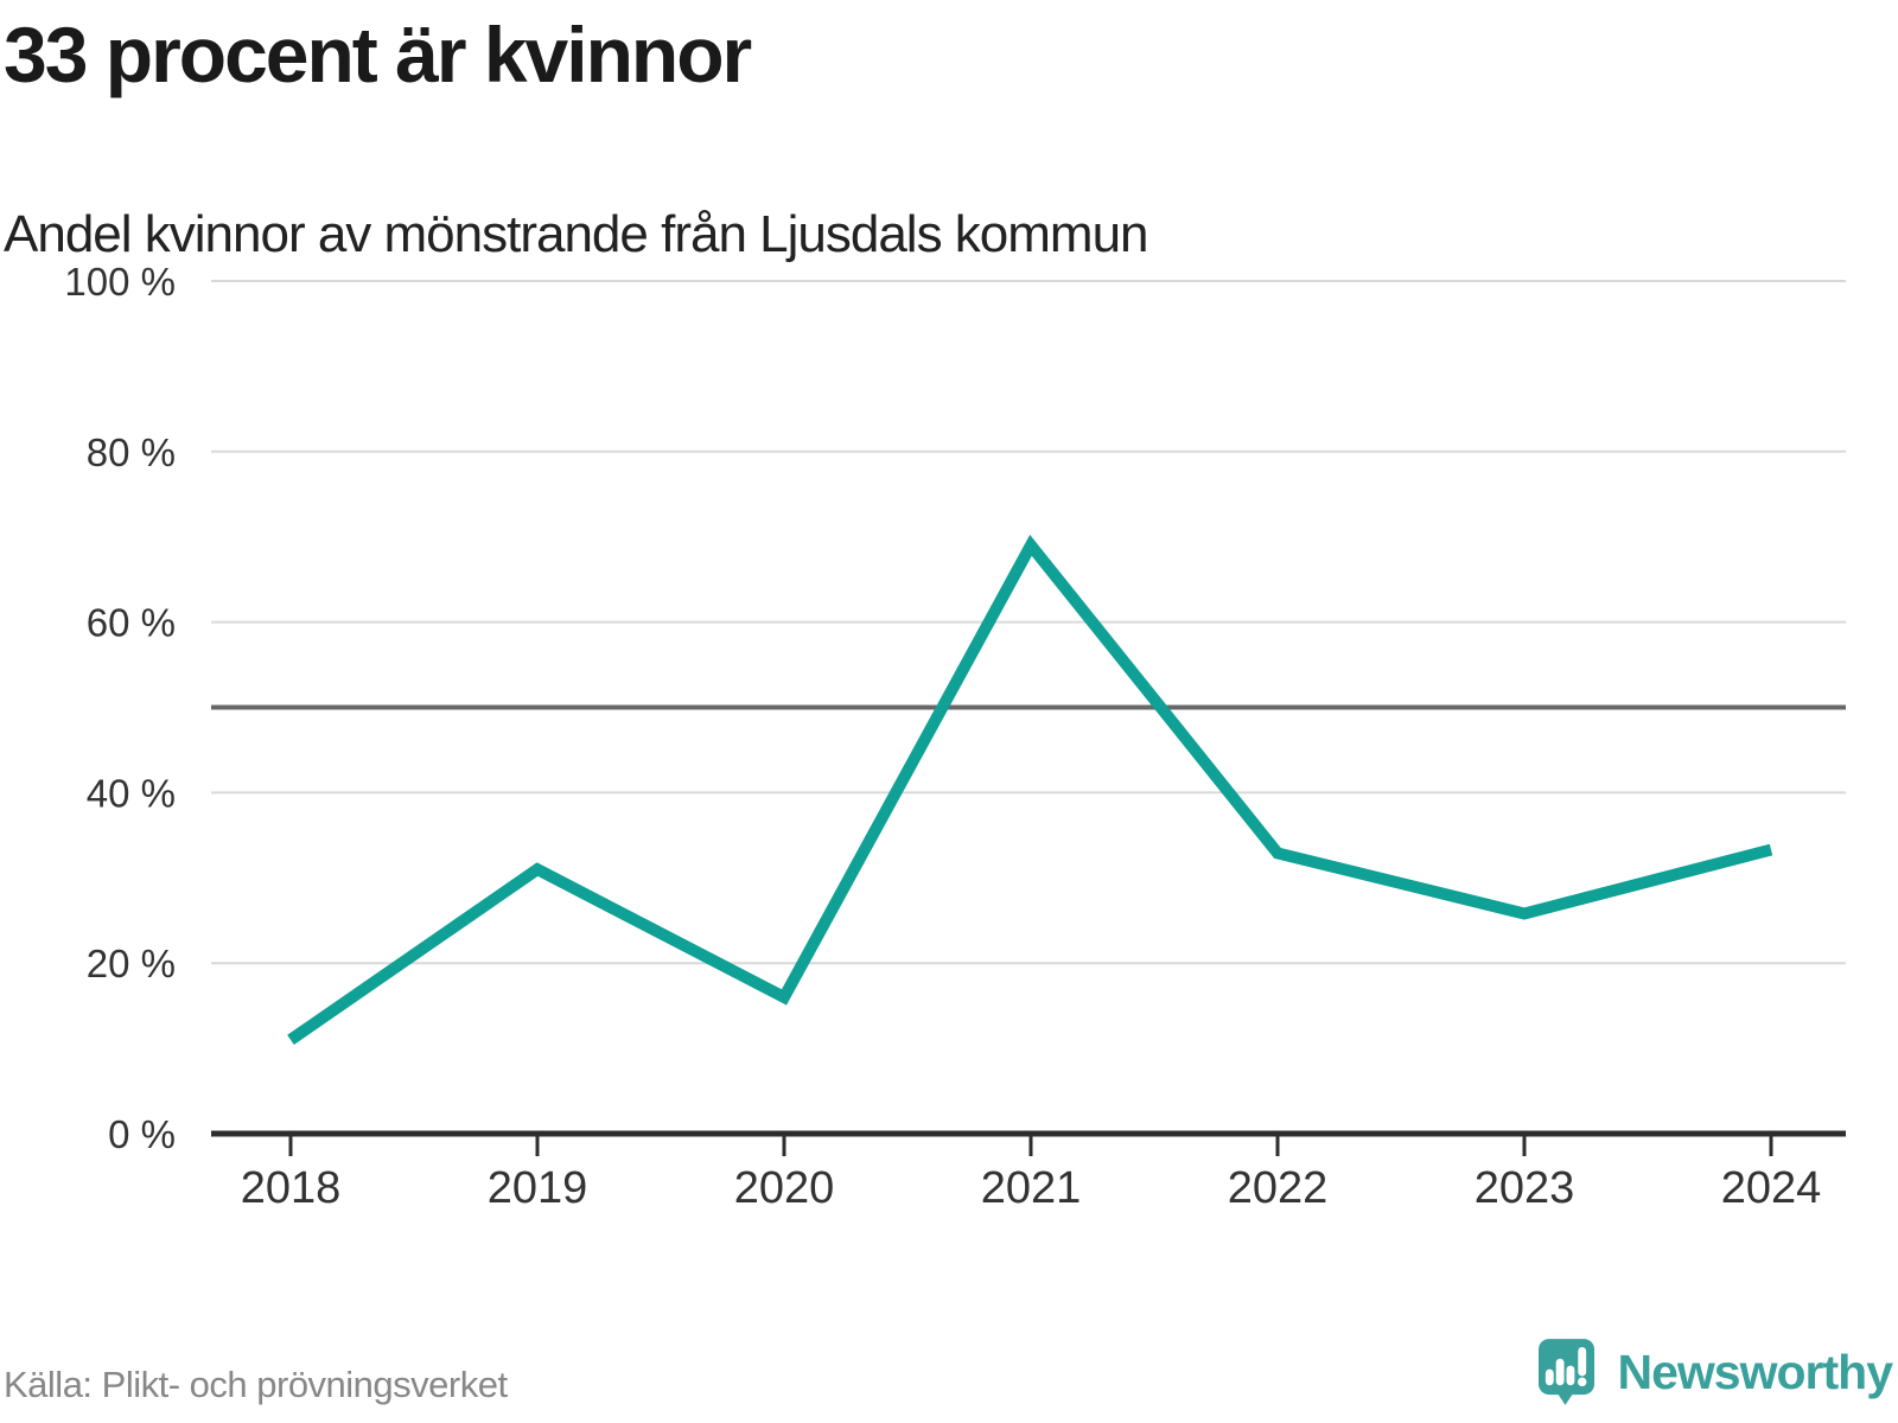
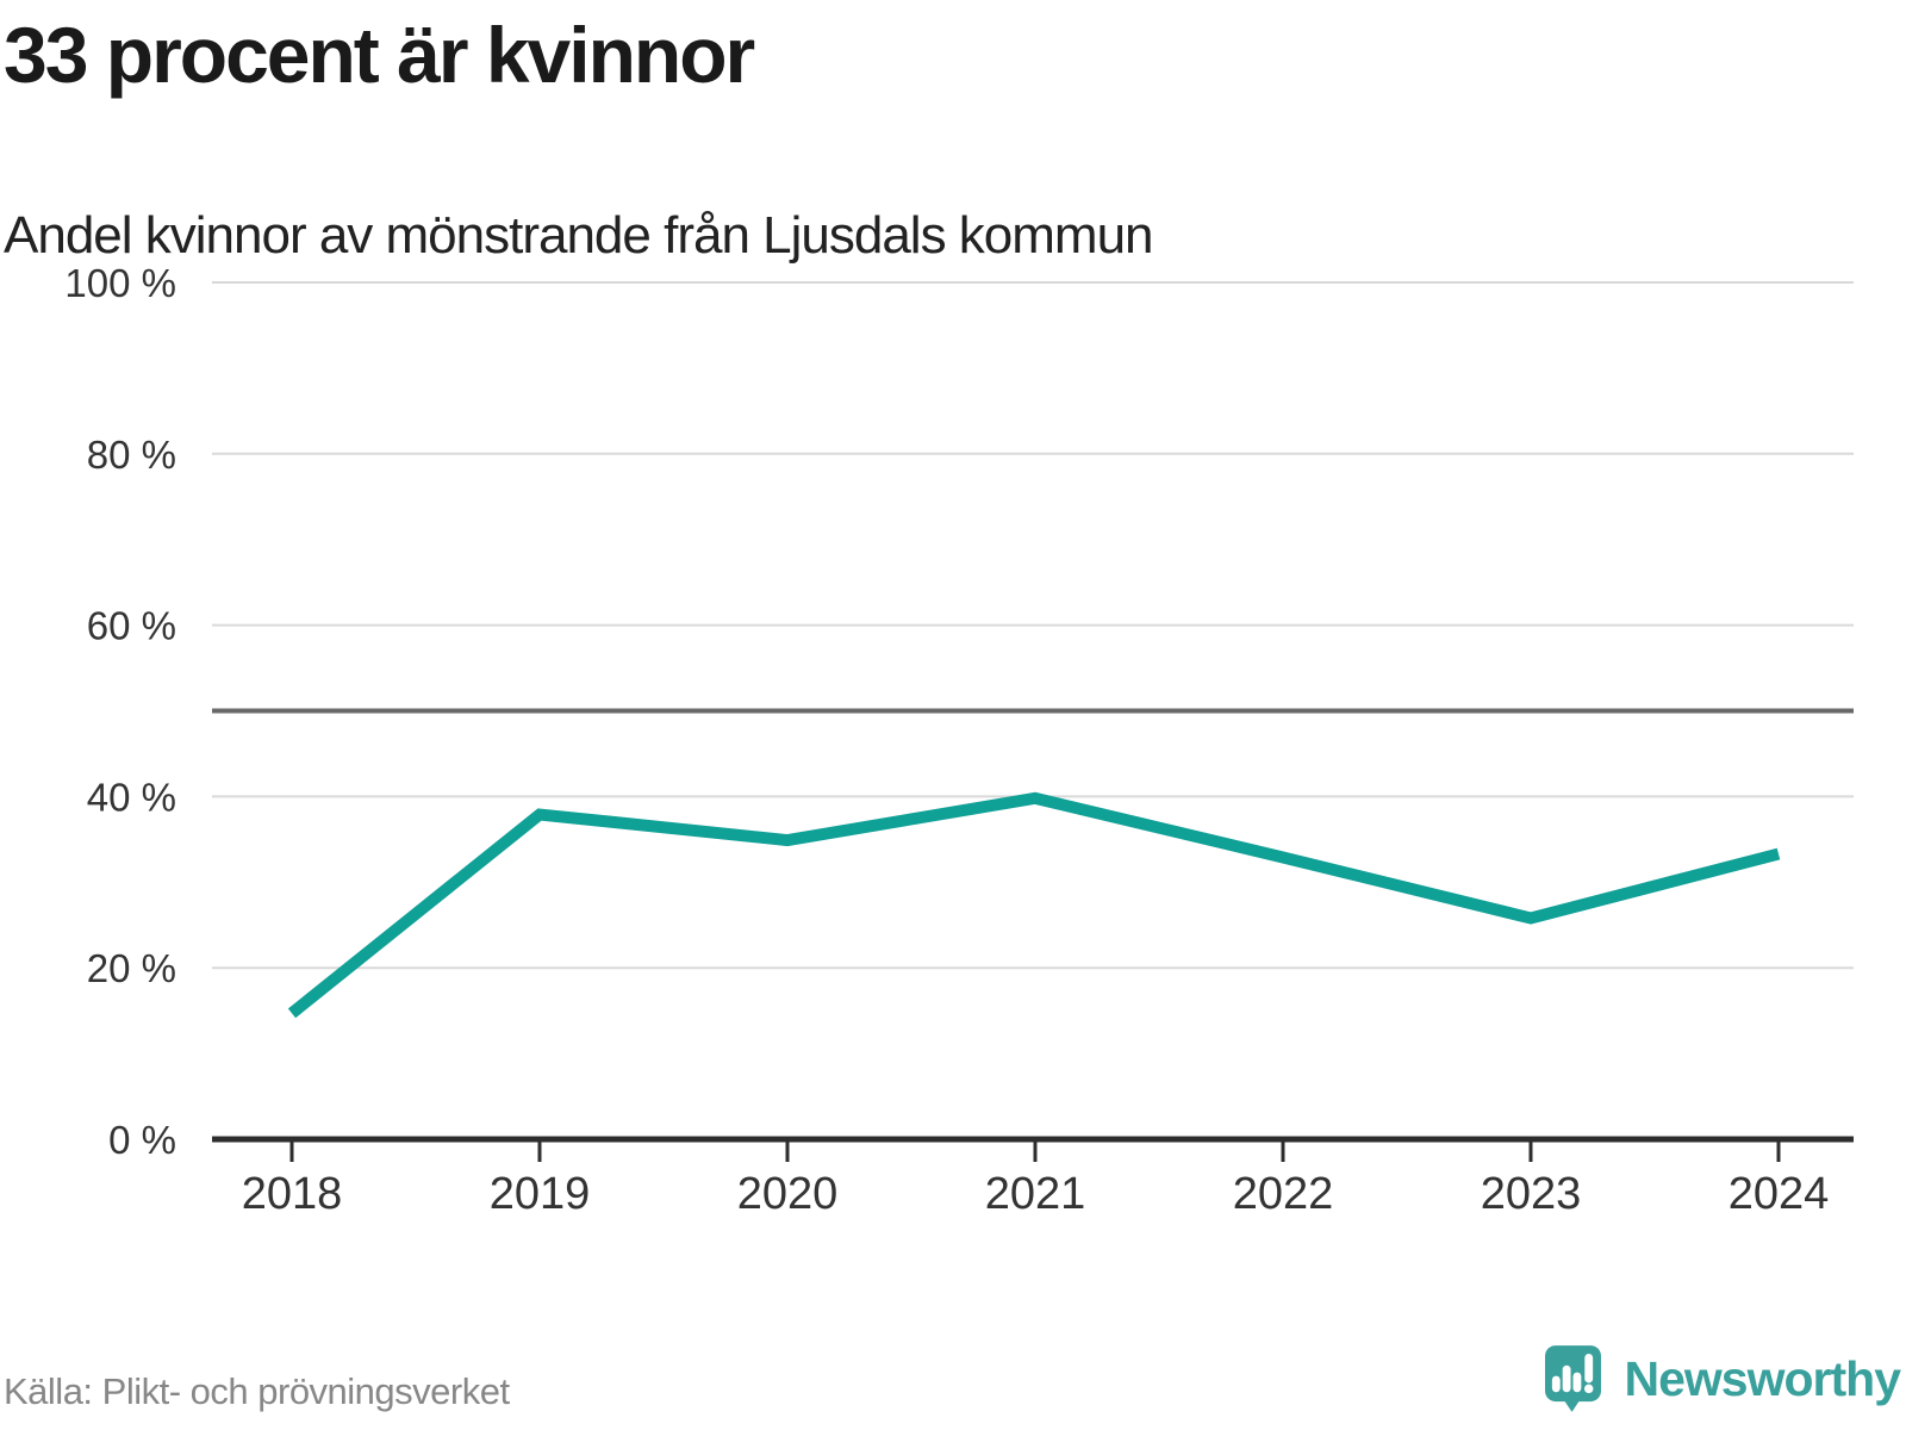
2018: 11% -> 15%
2019: 31% -> 38%
2020: 16% -> 35%
2021: 69% -> 40%
